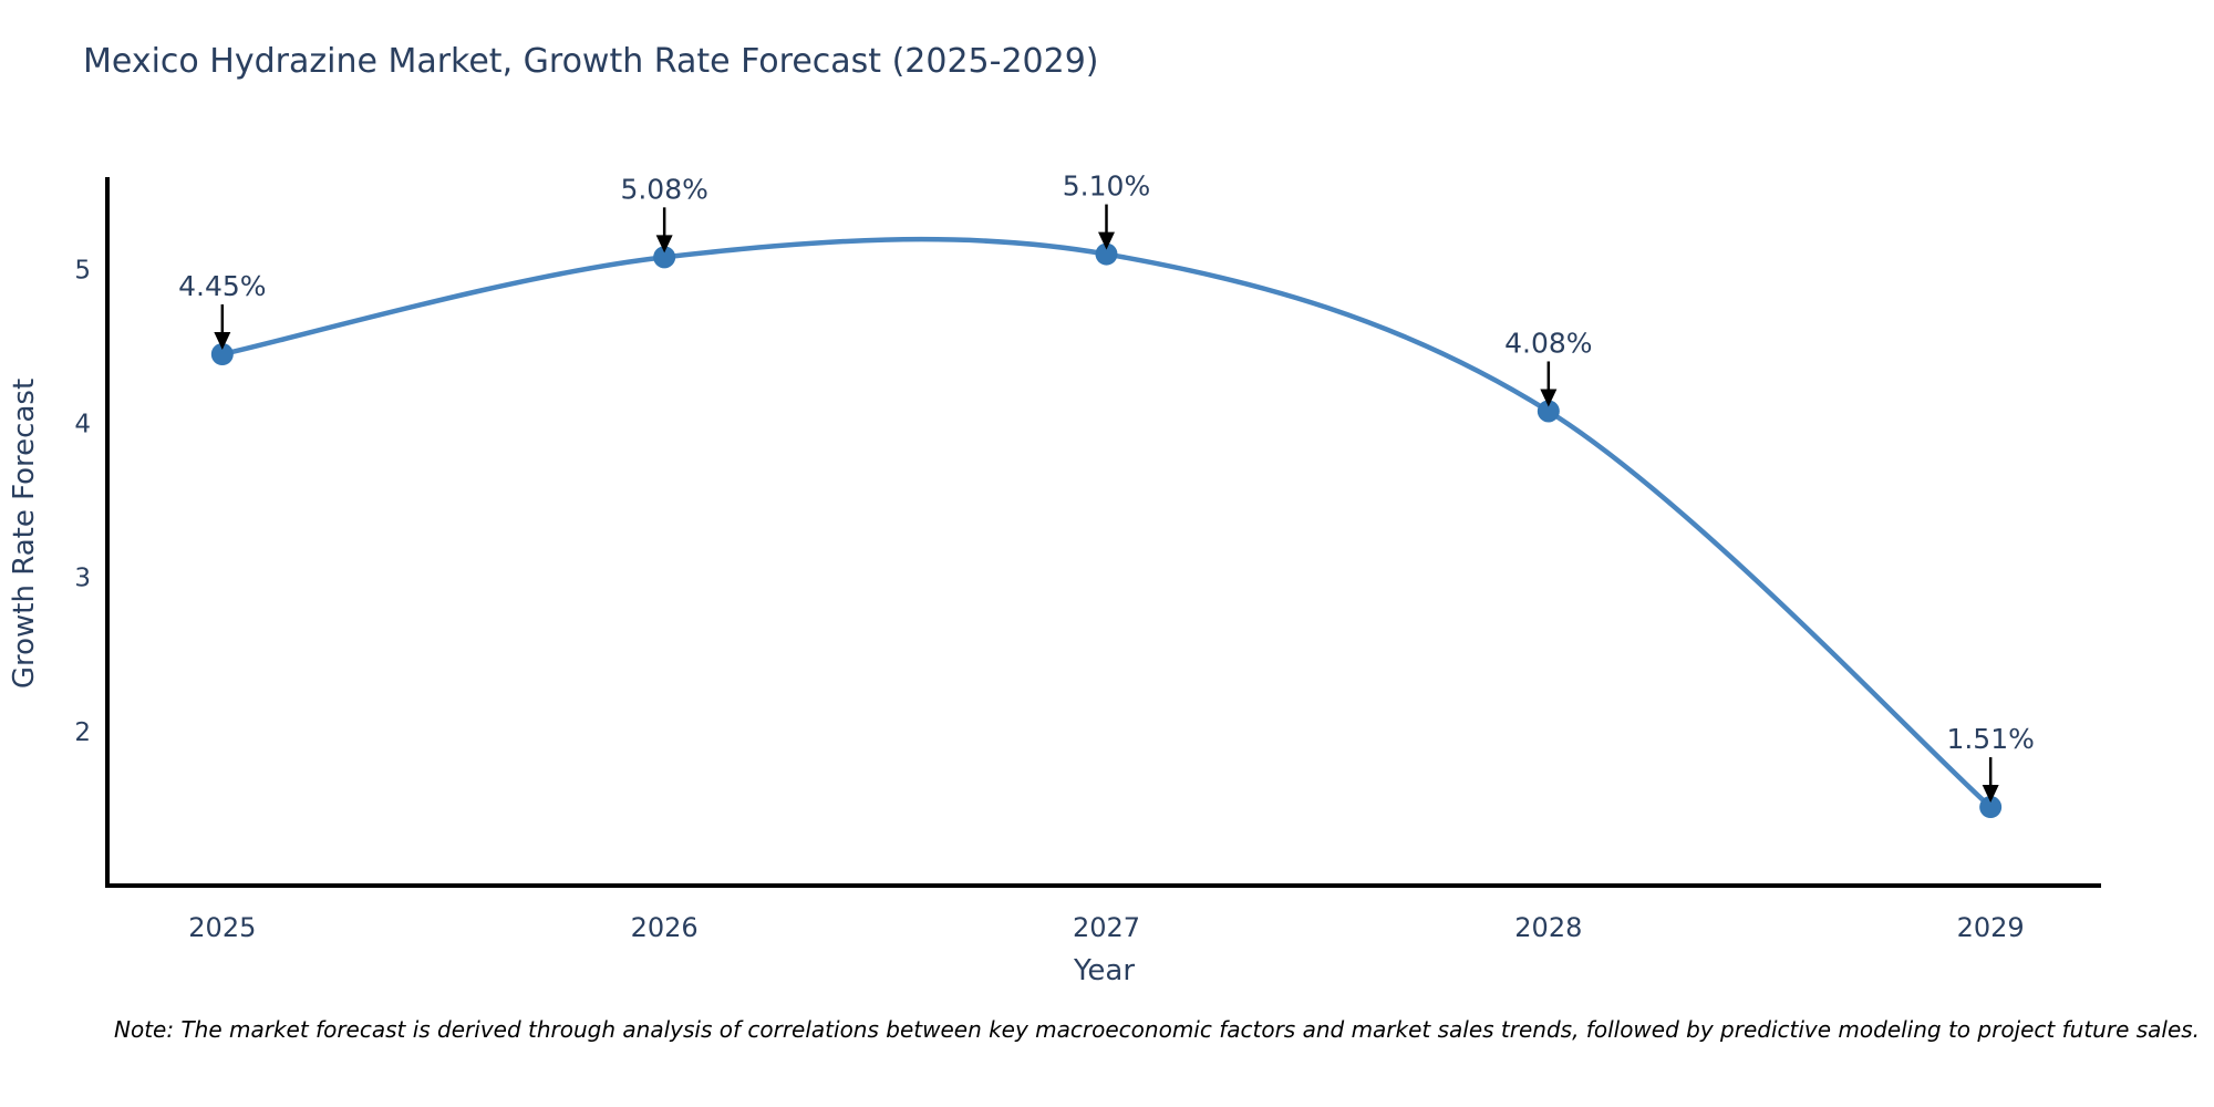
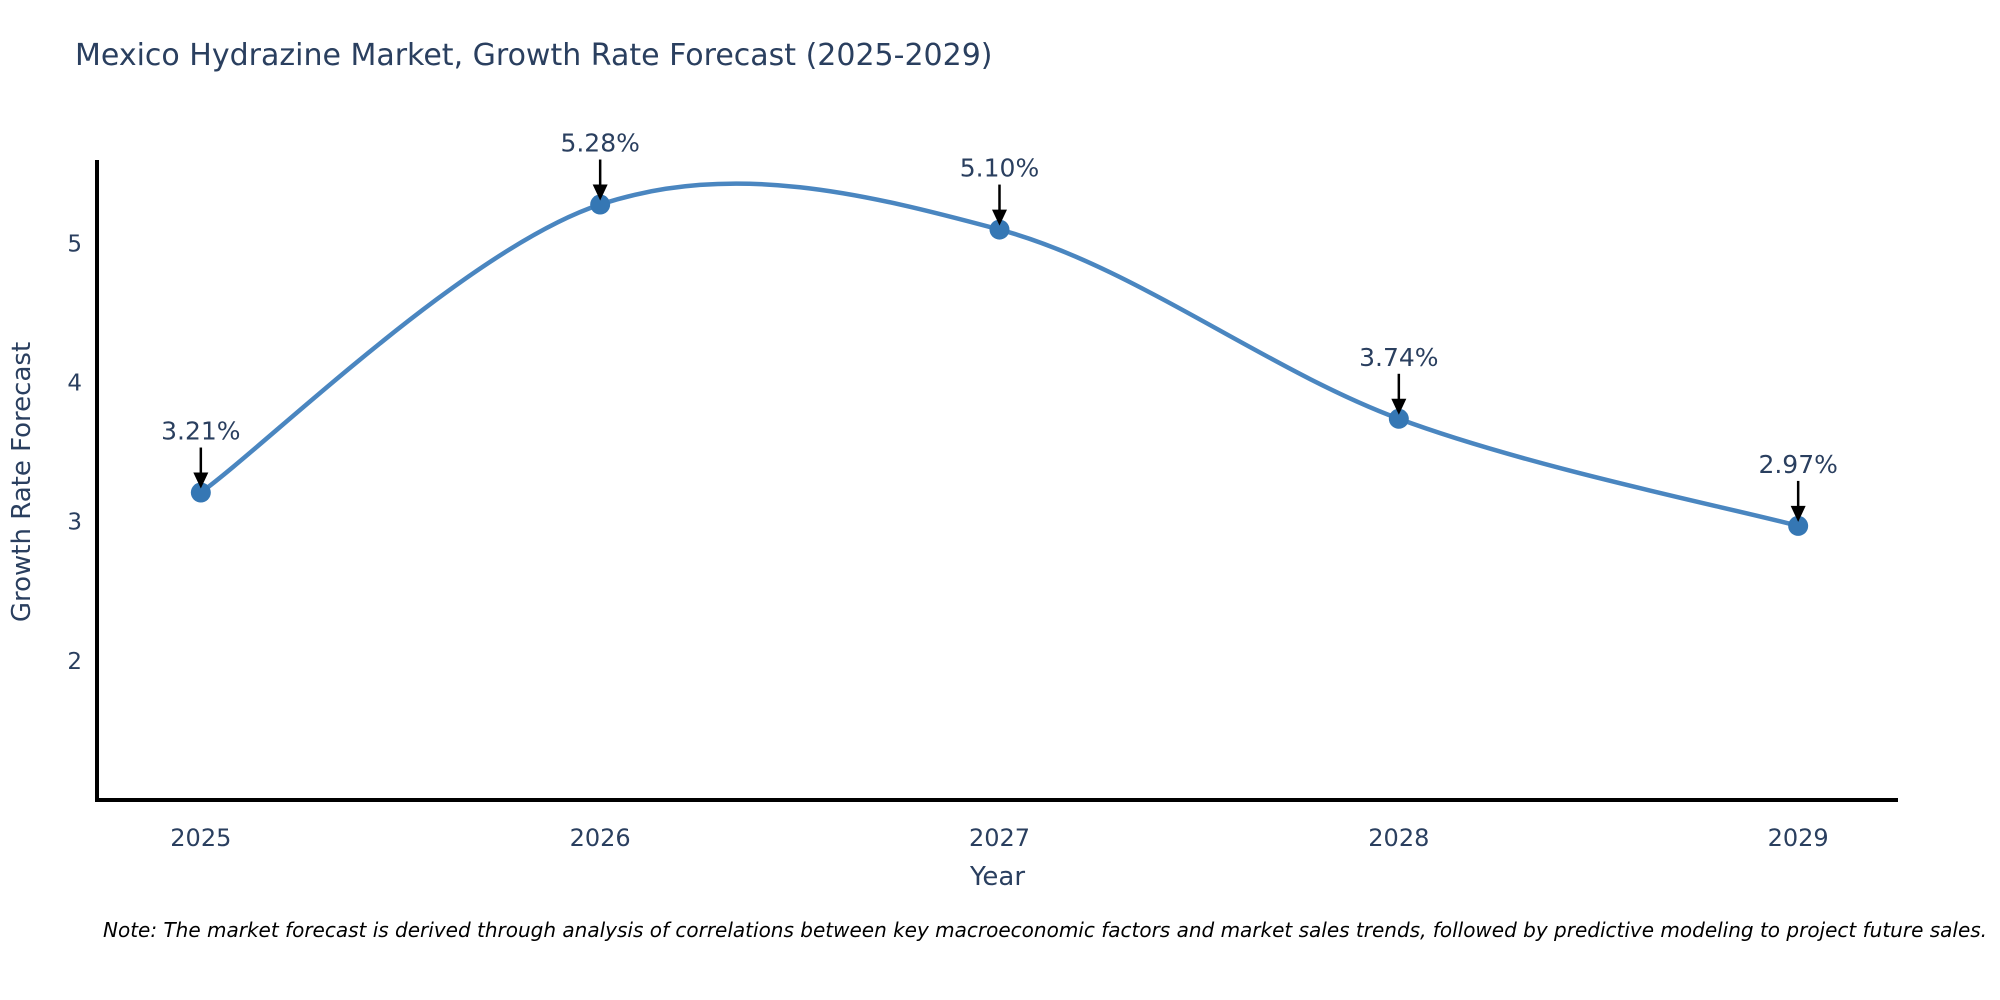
2025: 4.45% -> 3.21%
2026: 5.08% -> 5.28%
2028: 4.08% -> 3.74%
2029: 1.51% -> 2.97%
